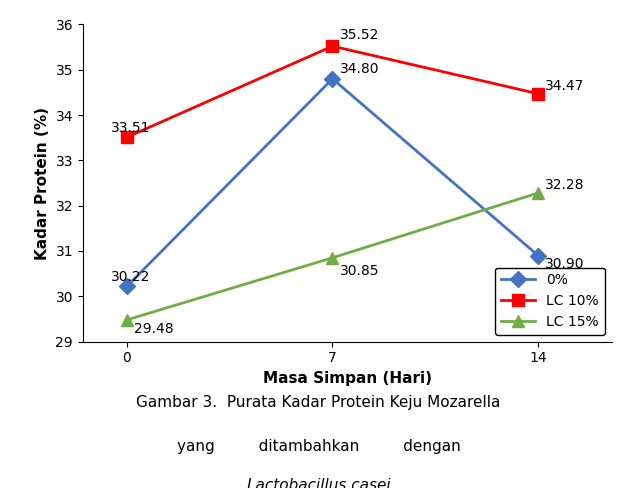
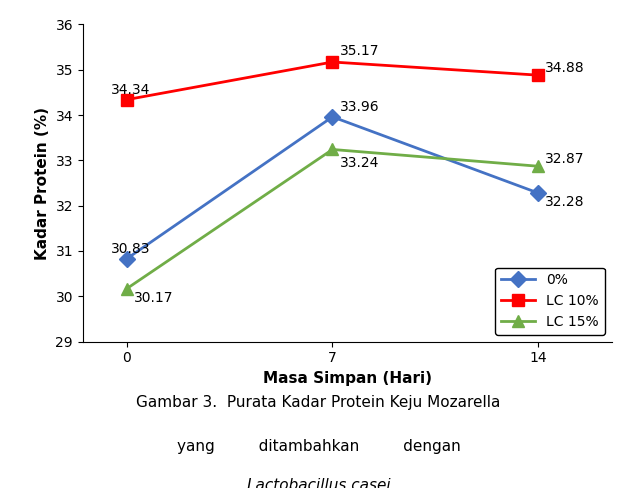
0%/0: 30.22 -> 30.83
LC 10%/0: 33.51 -> 34.34
LC 15%/0: 29.48 -> 30.17
0%/7: 34.80 -> 33.96
LC 10%/7: 35.52 -> 35.17
LC 15%/7: 30.85 -> 33.24
0%/14: 30.90 -> 32.28
LC 10%/14: 34.47 -> 34.88
LC 15%/14: 32.28 -> 32.87
